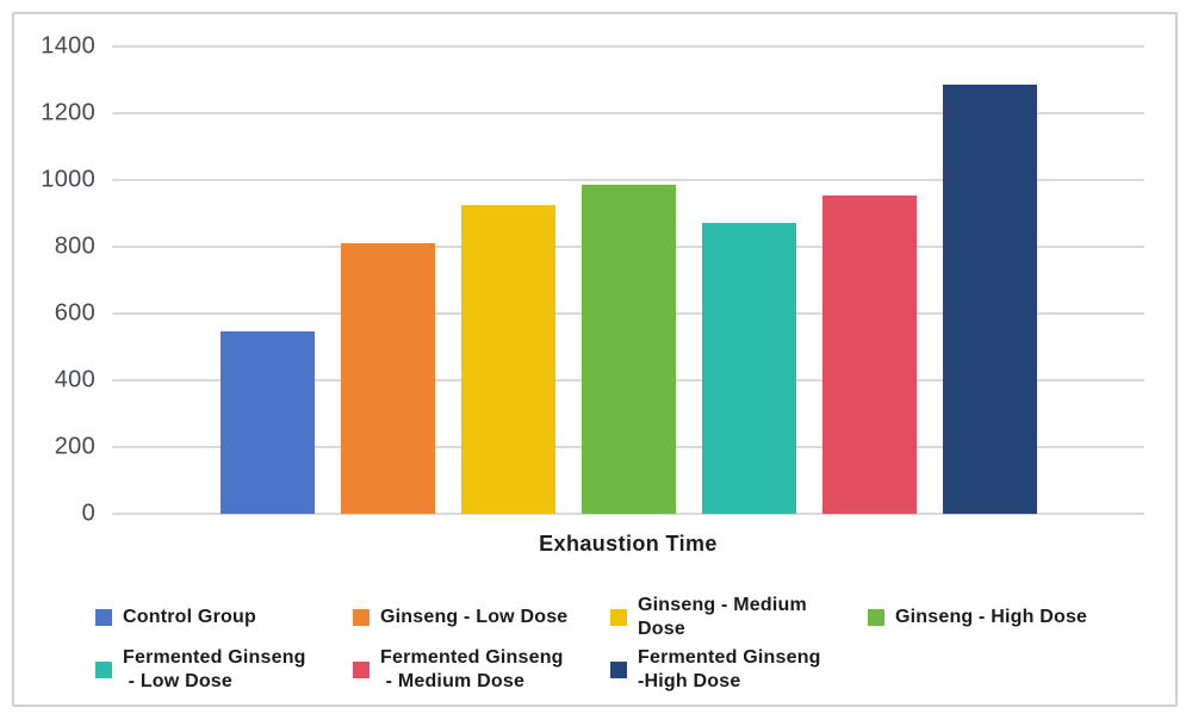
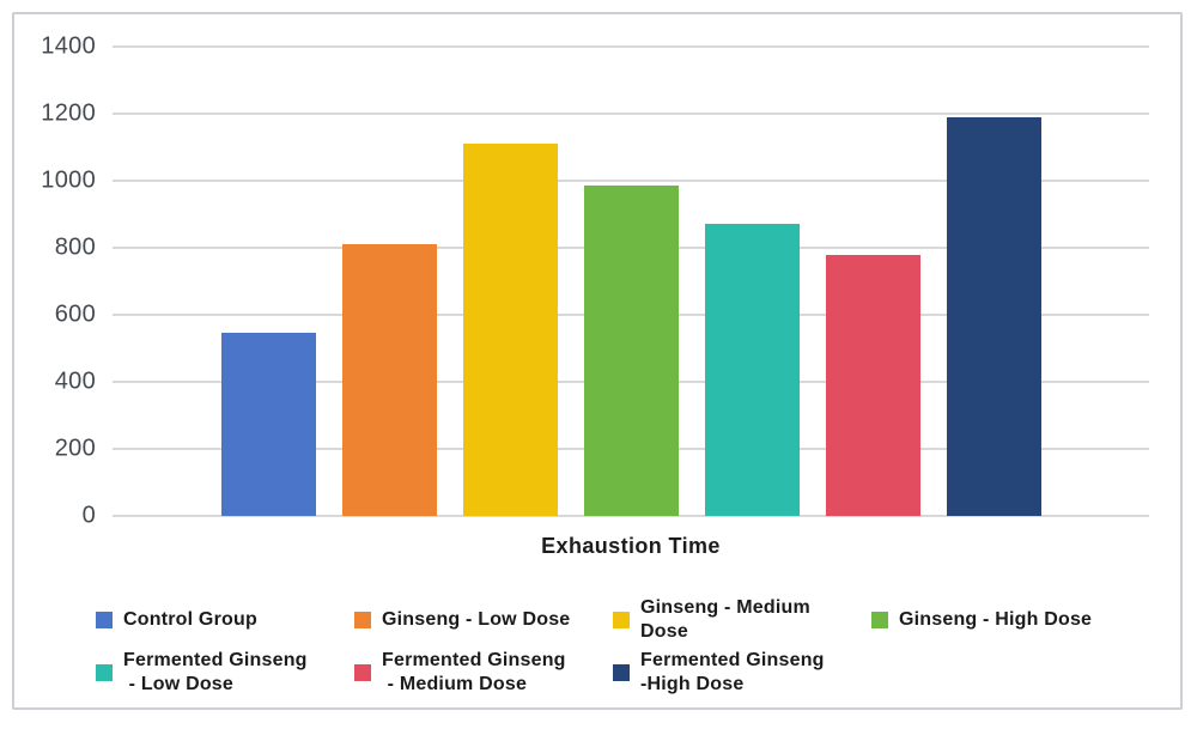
Ginseng - Medium Dose: 920 -> 1110
Fermented Ginseng - Medium Dose: 960 -> 780
Fermented Ginseng - High Dose: 1280 -> 1190
